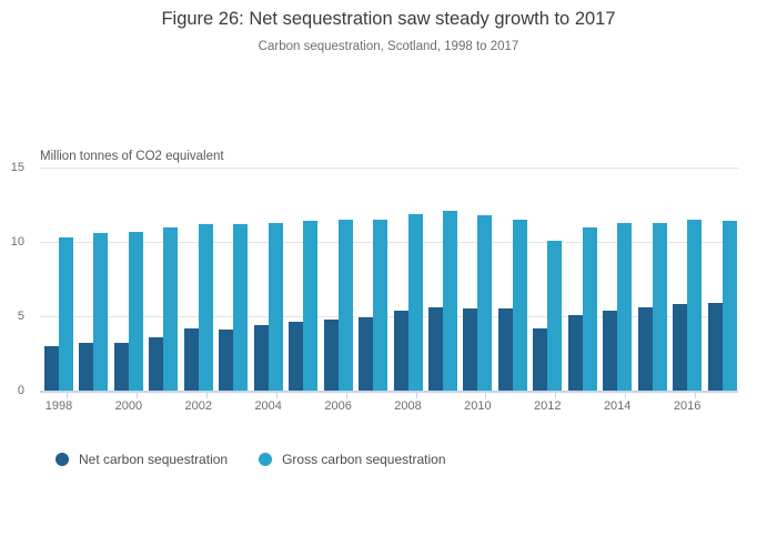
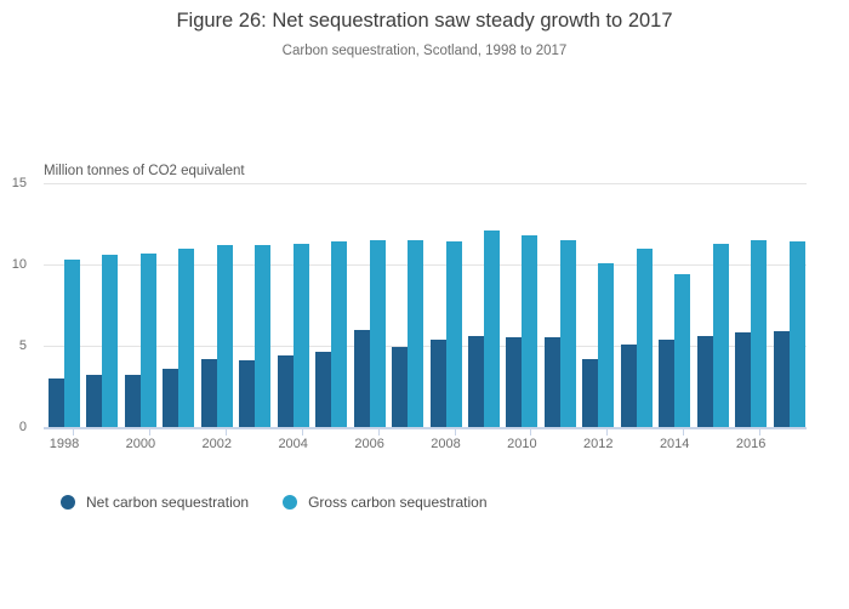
Net carbon sequestration/2006: 4.8 -> 6.0
Gross carbon sequestration/2008: 11.9 -> 11.4
Gross carbon sequestration/2014: 11.3 -> 9.4
